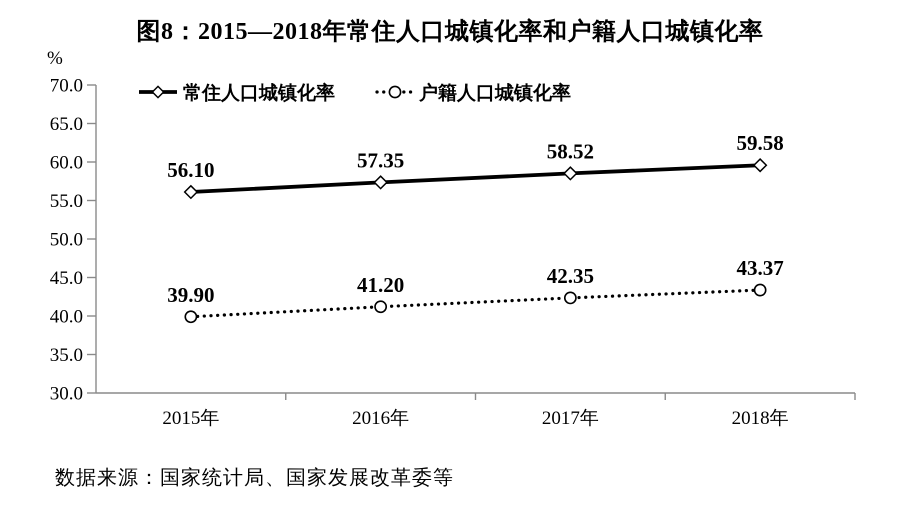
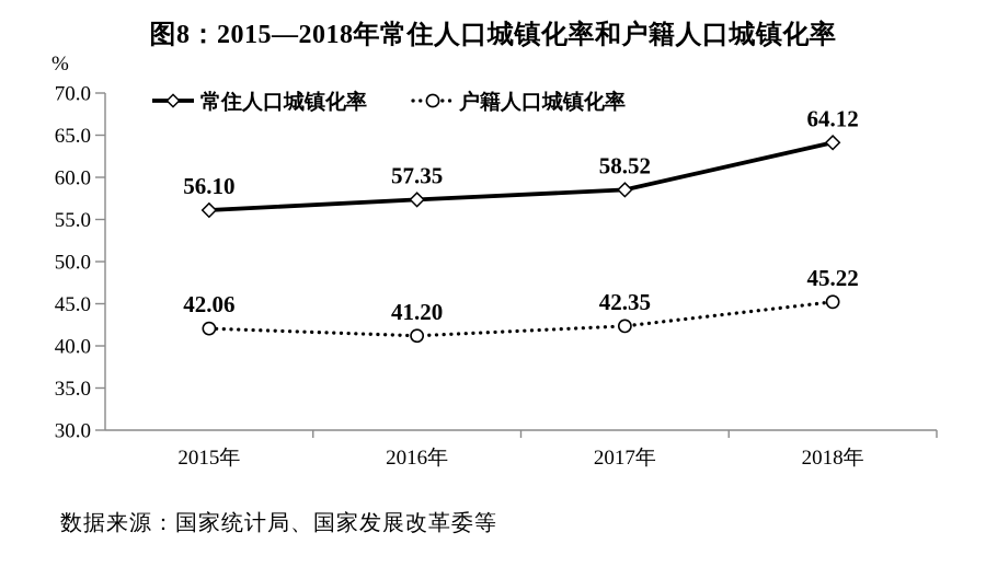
户籍人口城镇化率/2015年: 39.90 -> 42.06
常住人口城镇化率/2018年: 59.58 -> 64.12
户籍人口城镇化率/2018年: 43.37 -> 45.22
